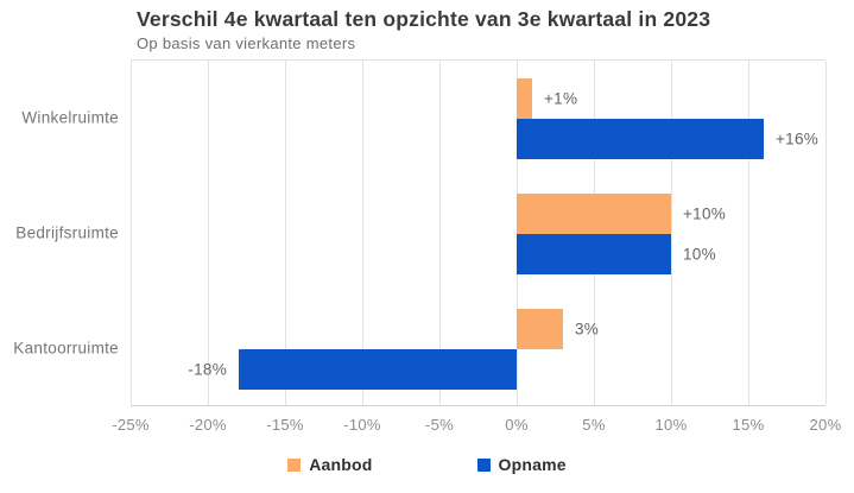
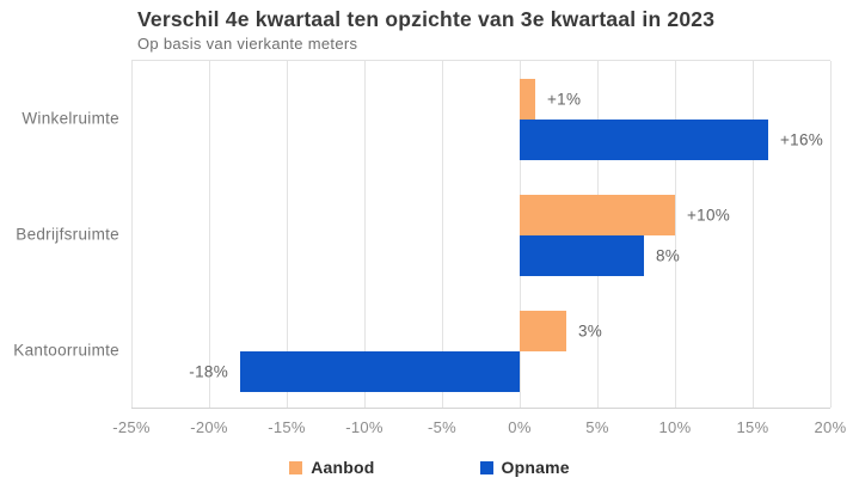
Opname/Bedrijfsruimte: 10% -> 8%
